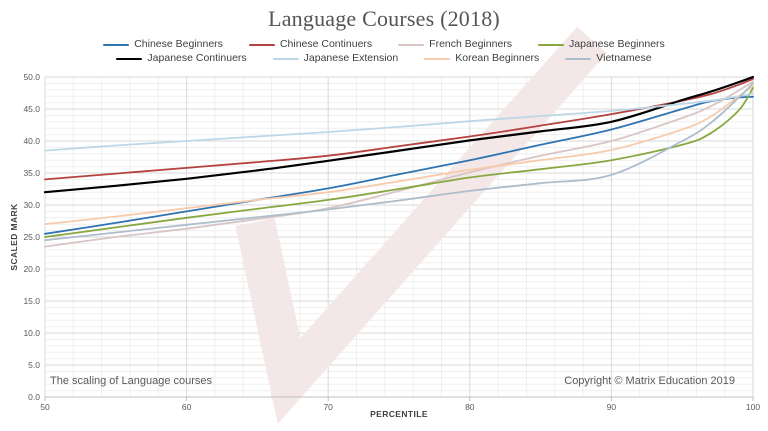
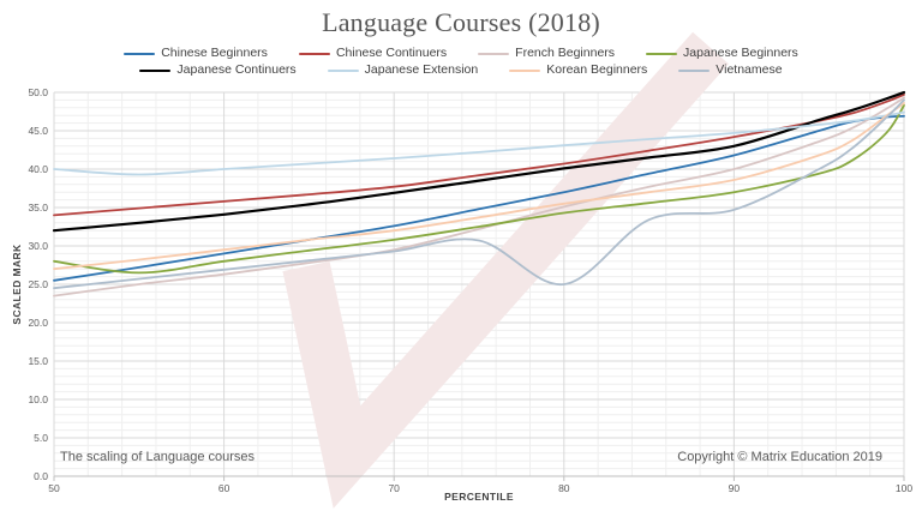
Japanese Beginners/50: 25 -> 28
Japanese Extension/50: 38 -> 40
Vietnamese/80: 32 -> 25
